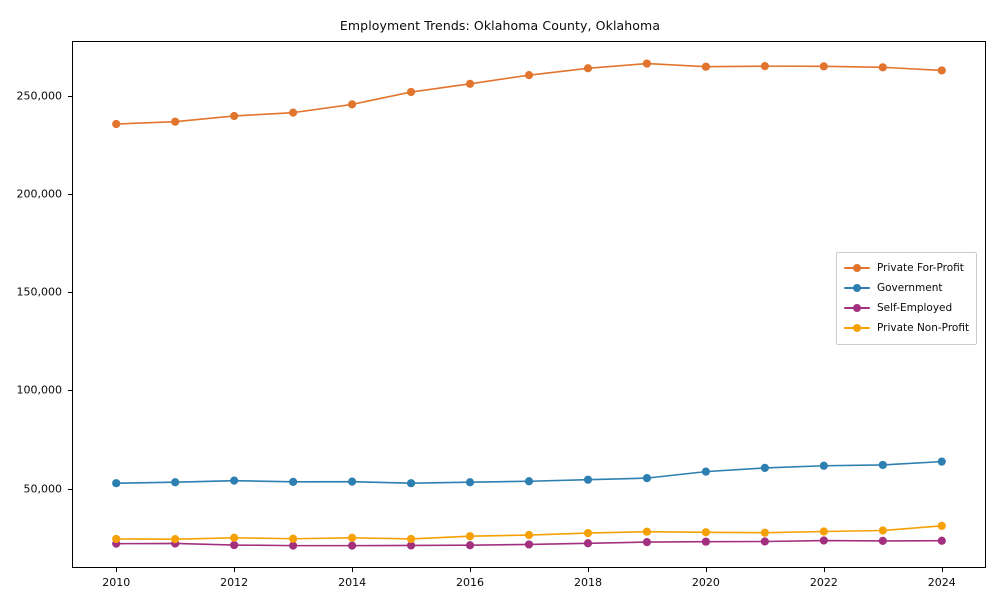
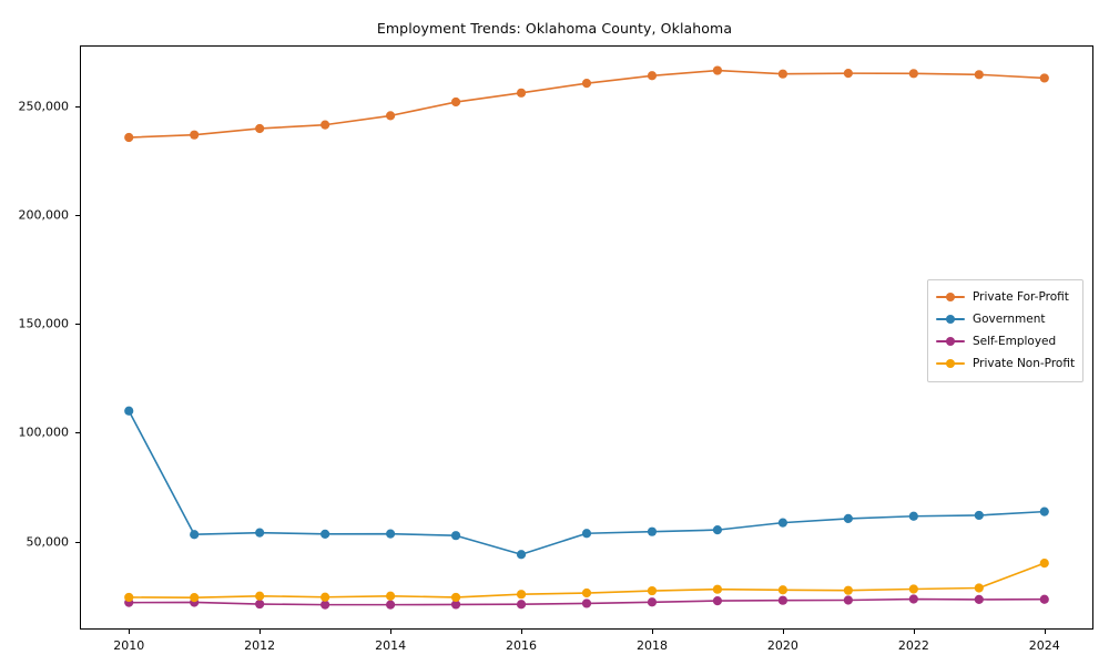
Government/2010: 53000 -> 110000
Government/2016: 53000 -> 44000
Private Non-Profit/2024: 31000 -> 40000
